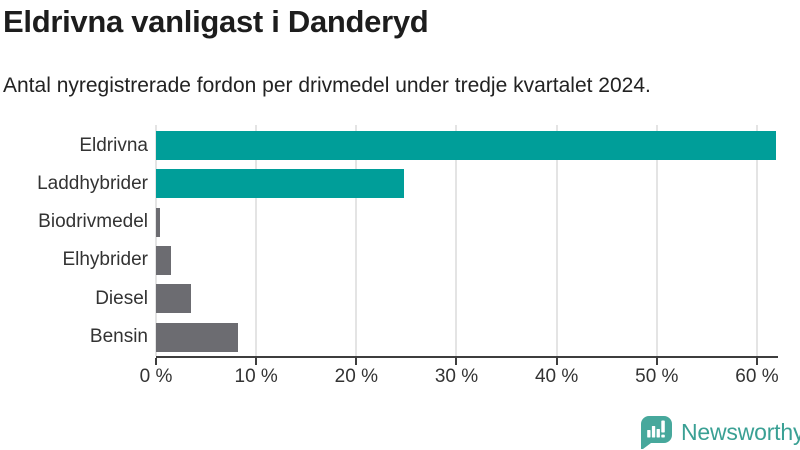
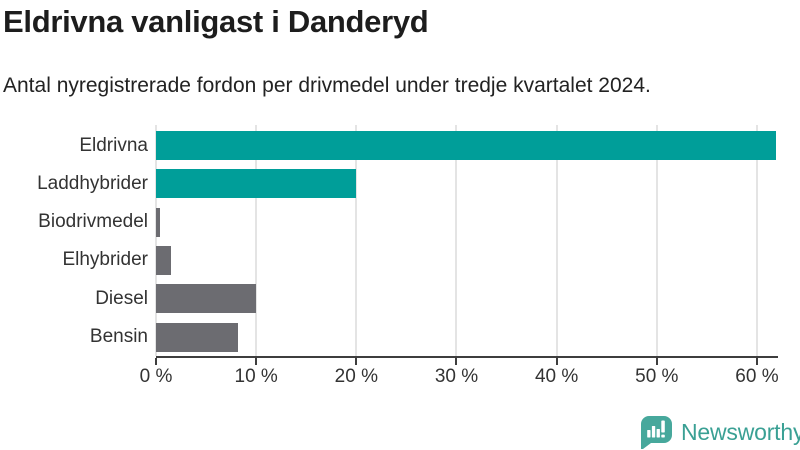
Laddhybrider: 25% -> 20%
Diesel: 4% -> 10%
